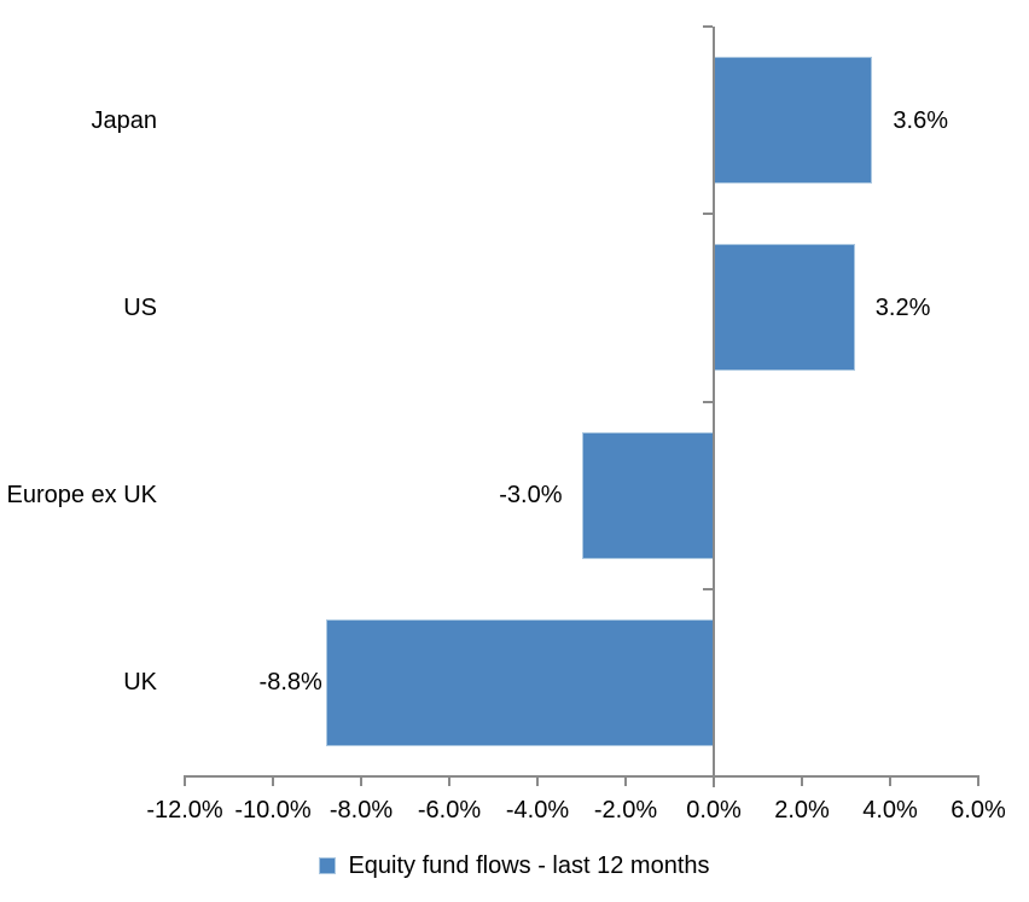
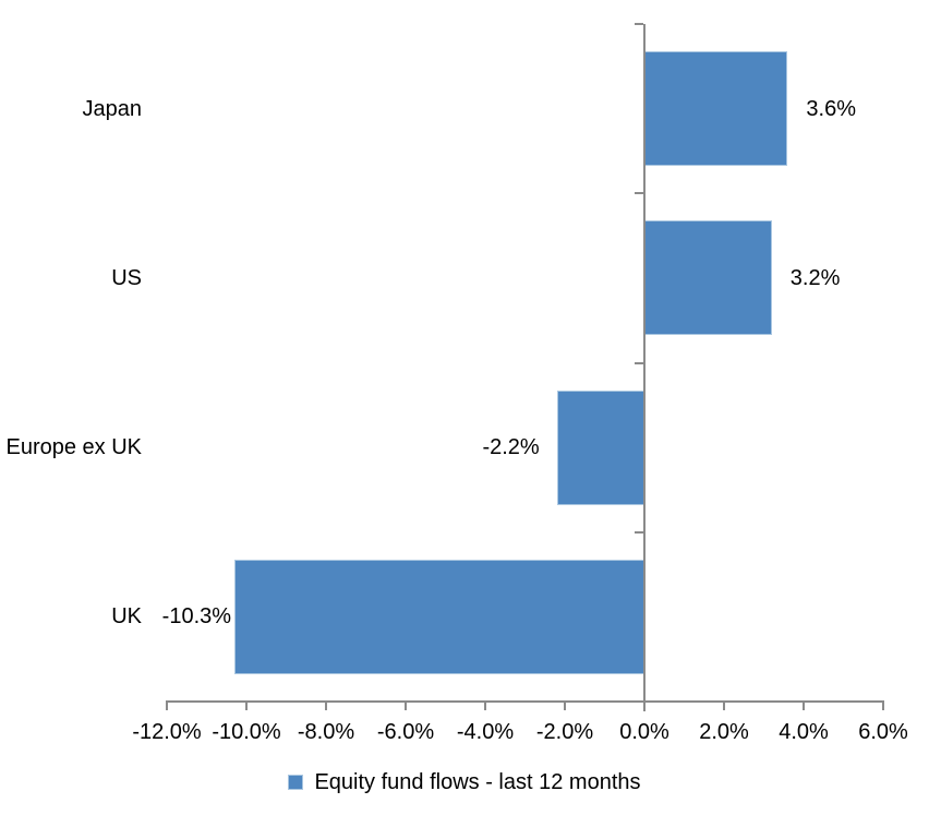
Europe ex UK: -3.0% -> -2.2%
UK: -8.8% -> -10.3%
